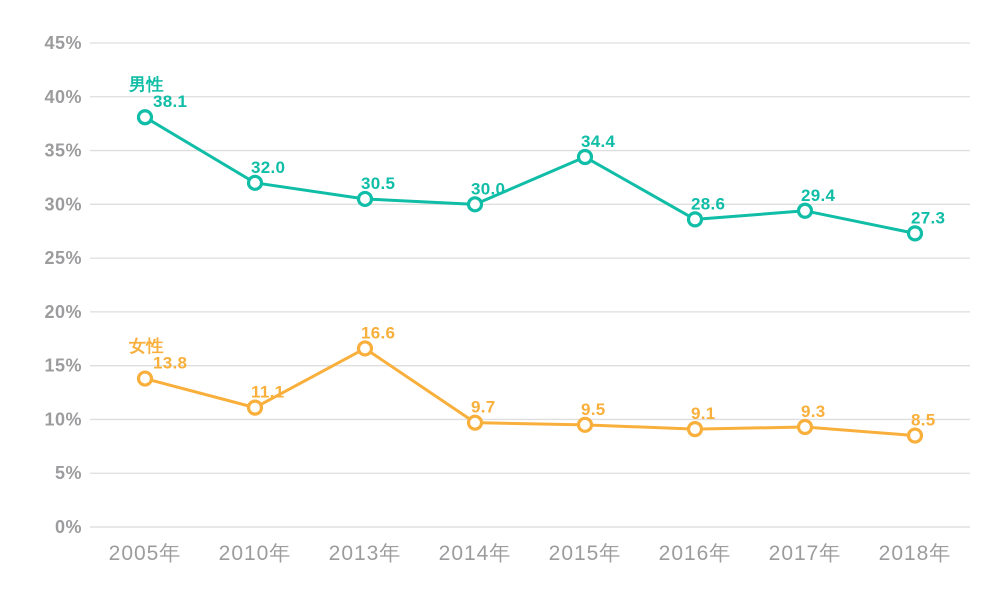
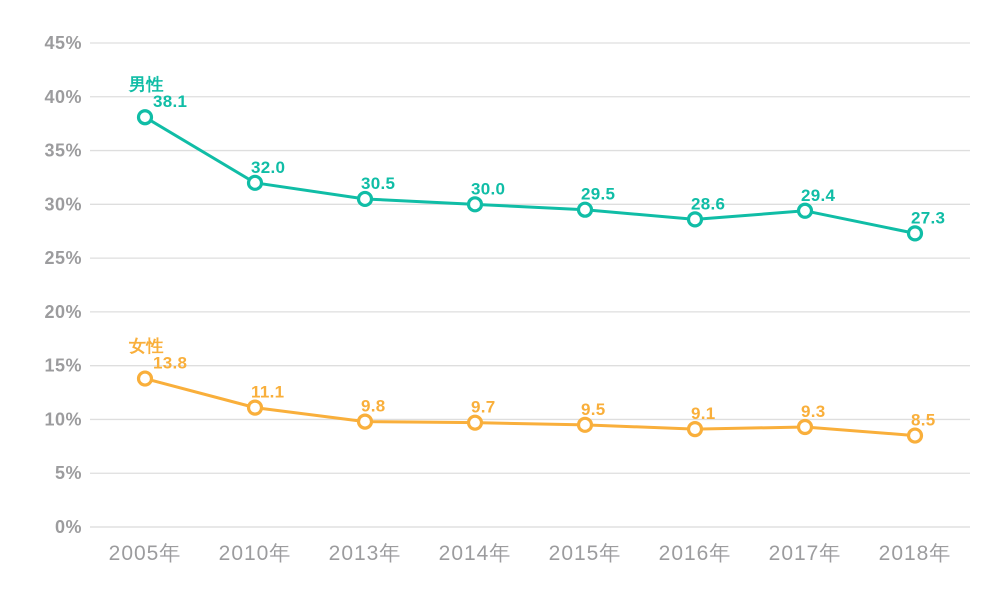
女性/2013年: 16.6 -> 9.8
男性/2015年: 34.4 -> 29.5
